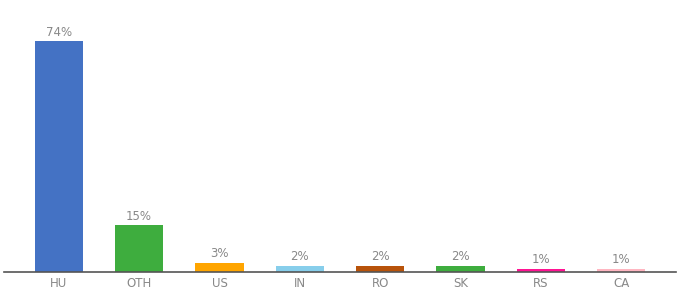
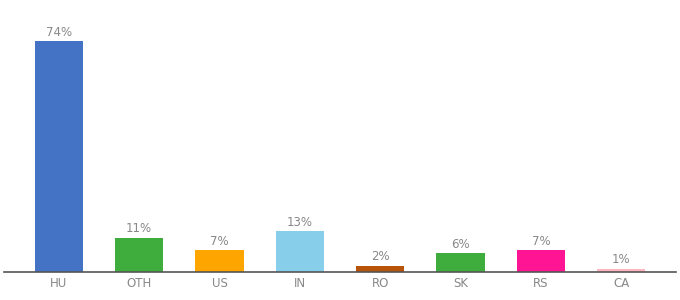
OTH: 15% -> 11%
US: 3% -> 7%
IN: 2% -> 13%
SK: 2% -> 6%
RS: 1% -> 7%
